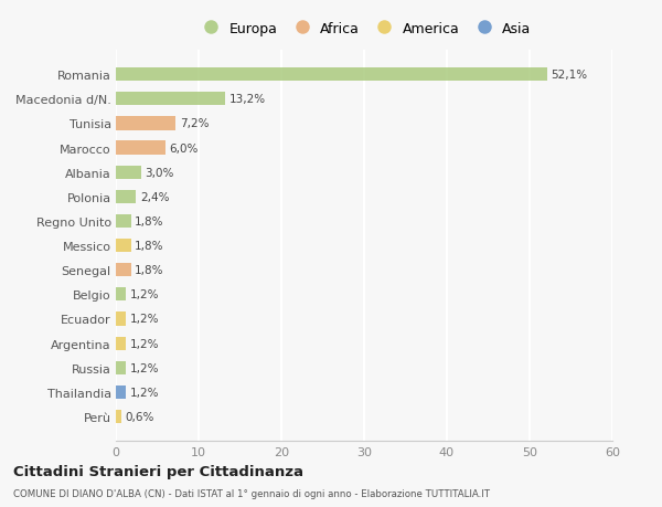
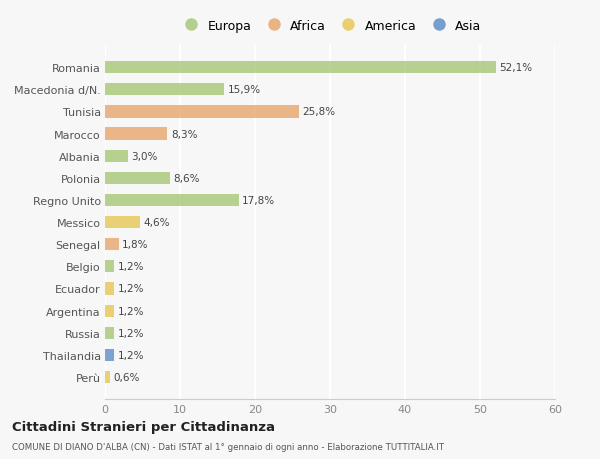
Macedonia d/N.: 13,2% -> 15,9%
Tunisia: 7,2% -> 25,8%
Marocco: 6,0% -> 8,3%
Polonia: 2,4% -> 8,6%
Regno Unito: 1,8% -> 17,8%
Messico: 1,8% -> 4,6%
